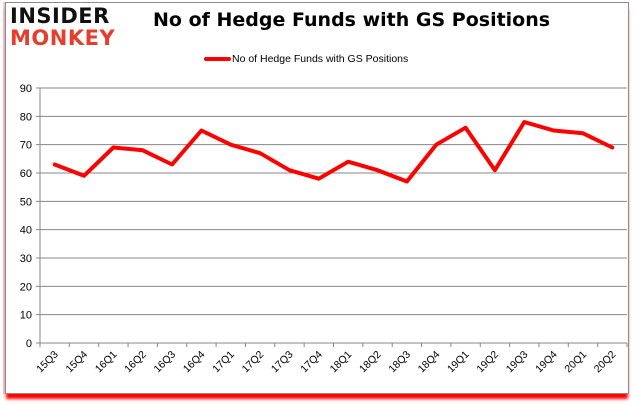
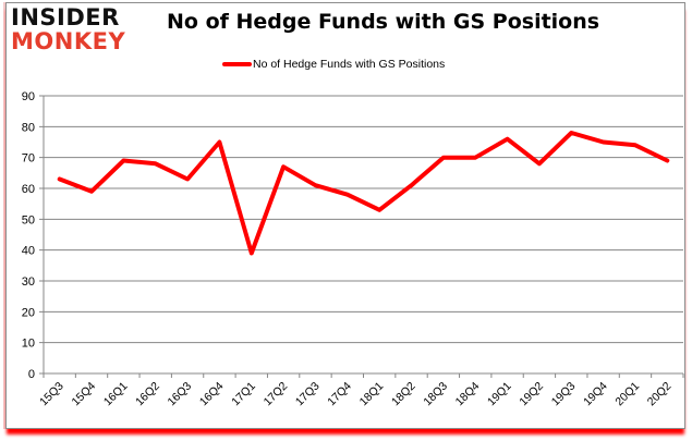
17Q1: 70 -> 39
18Q1: 64 -> 53
18Q3: 57 -> 70
19Q2: 61 -> 68
